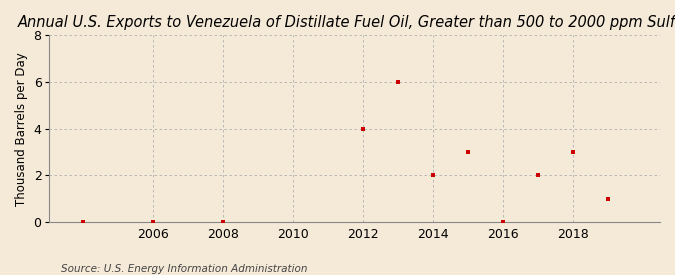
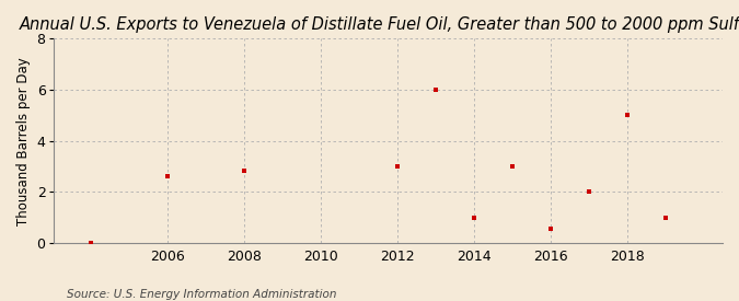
2006: 0.02 -> 2.60
2008: 0.02 -> 2.85
2012: 4.00 -> 3.00
2014: 2.00 -> 1.00
2016: 0.02 -> 0.55
2018: 3.00 -> 5.00
